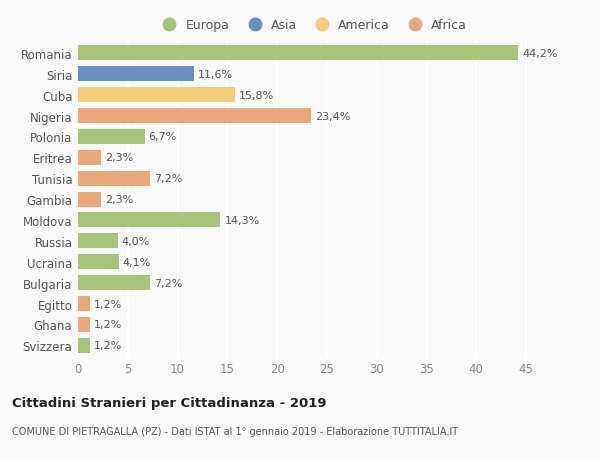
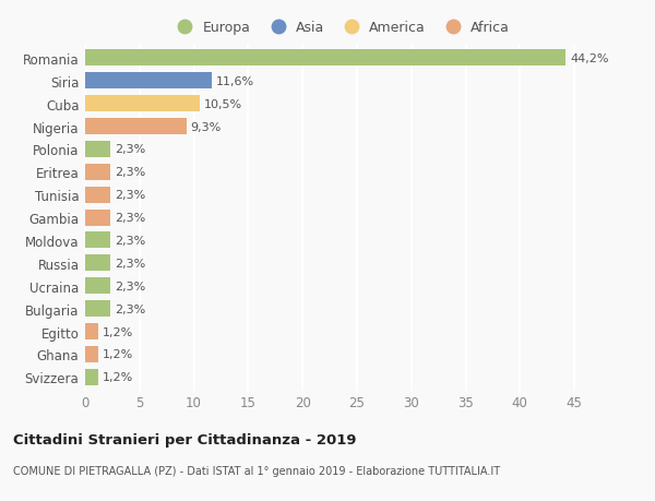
Cuba: 15,8% -> 10,5%
Nigeria: 23,4% -> 9,3%
Polonia: 6,7% -> 2,3%
Tunisia: 7,2% -> 2,3%
Moldova: 14,3% -> 2,3%
Russia: 4,0% -> 2,3%
Ucraina: 4,1% -> 2,3%
Bulgaria: 7,2% -> 2,3%
